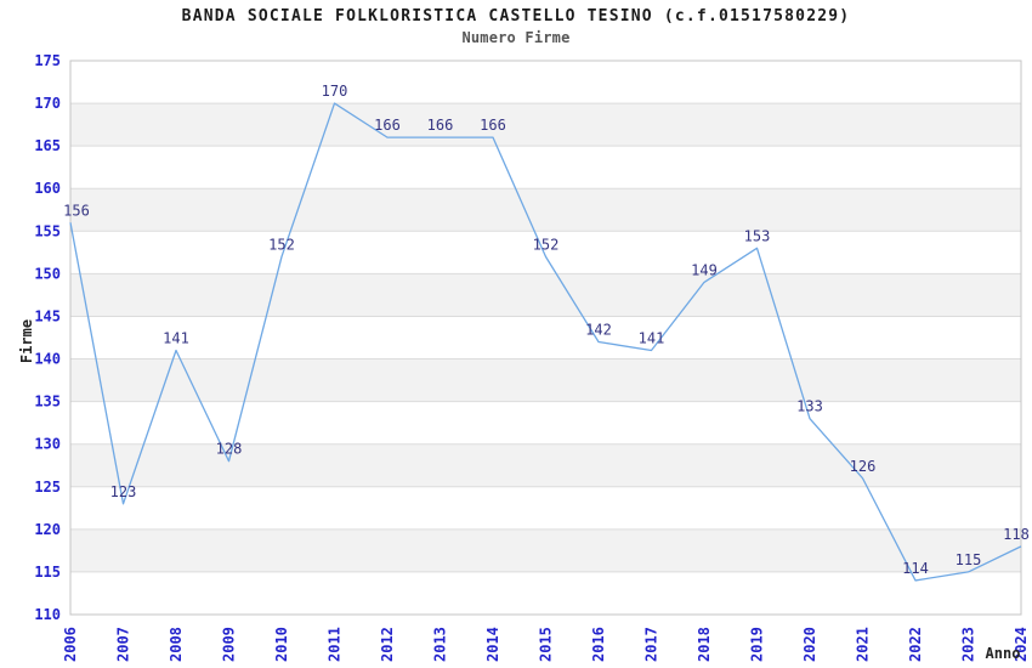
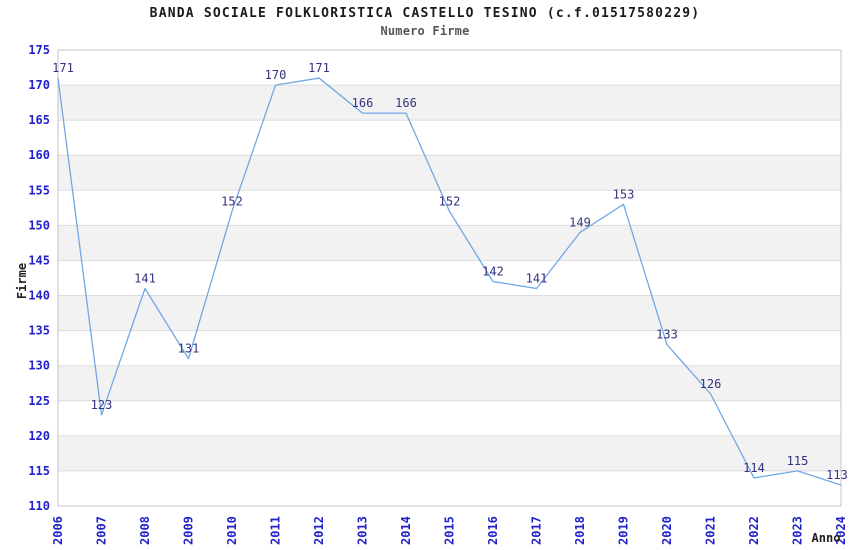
2006: 156 -> 171
2009: 128 -> 131
2012: 166 -> 171
2024: 118 -> 113
